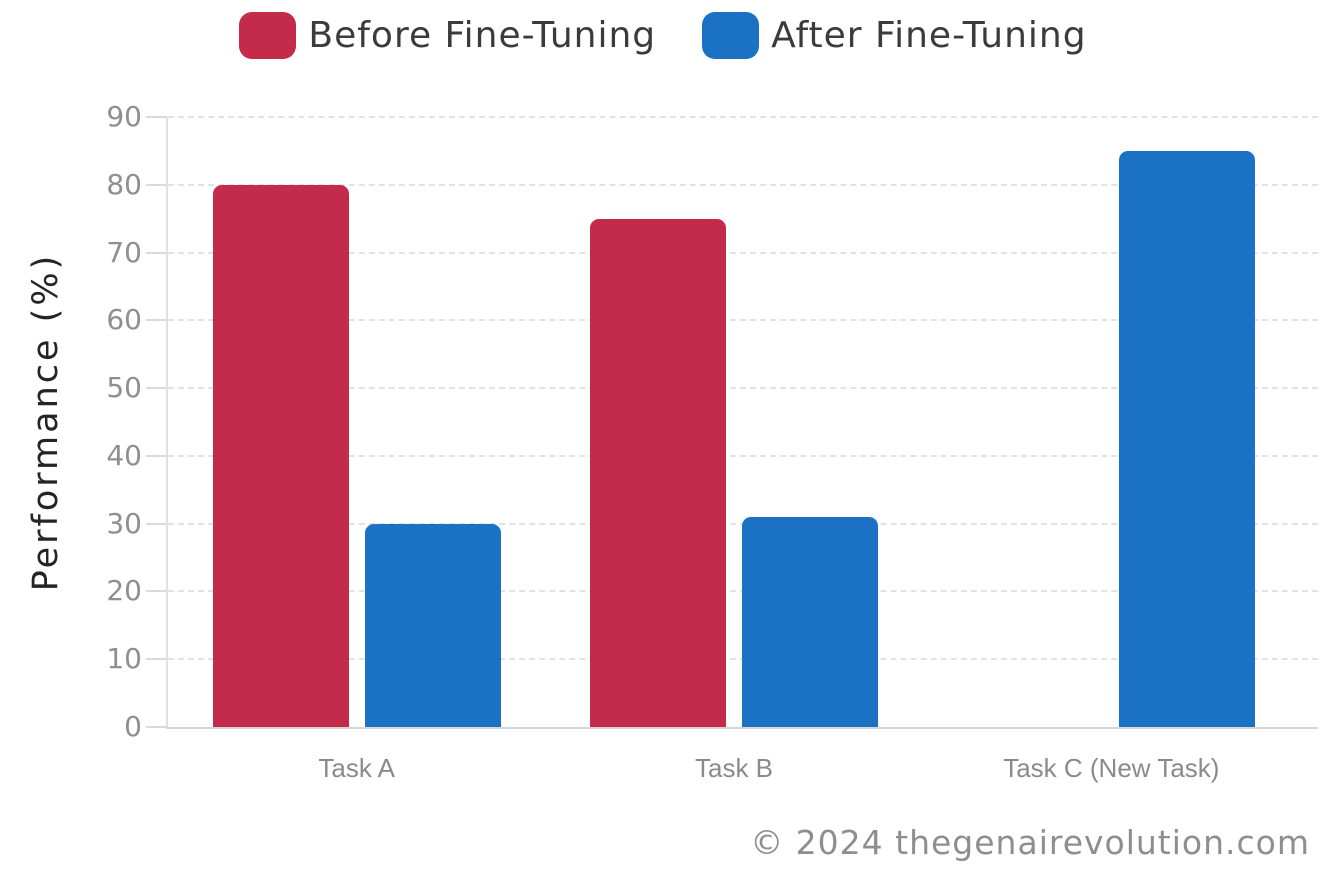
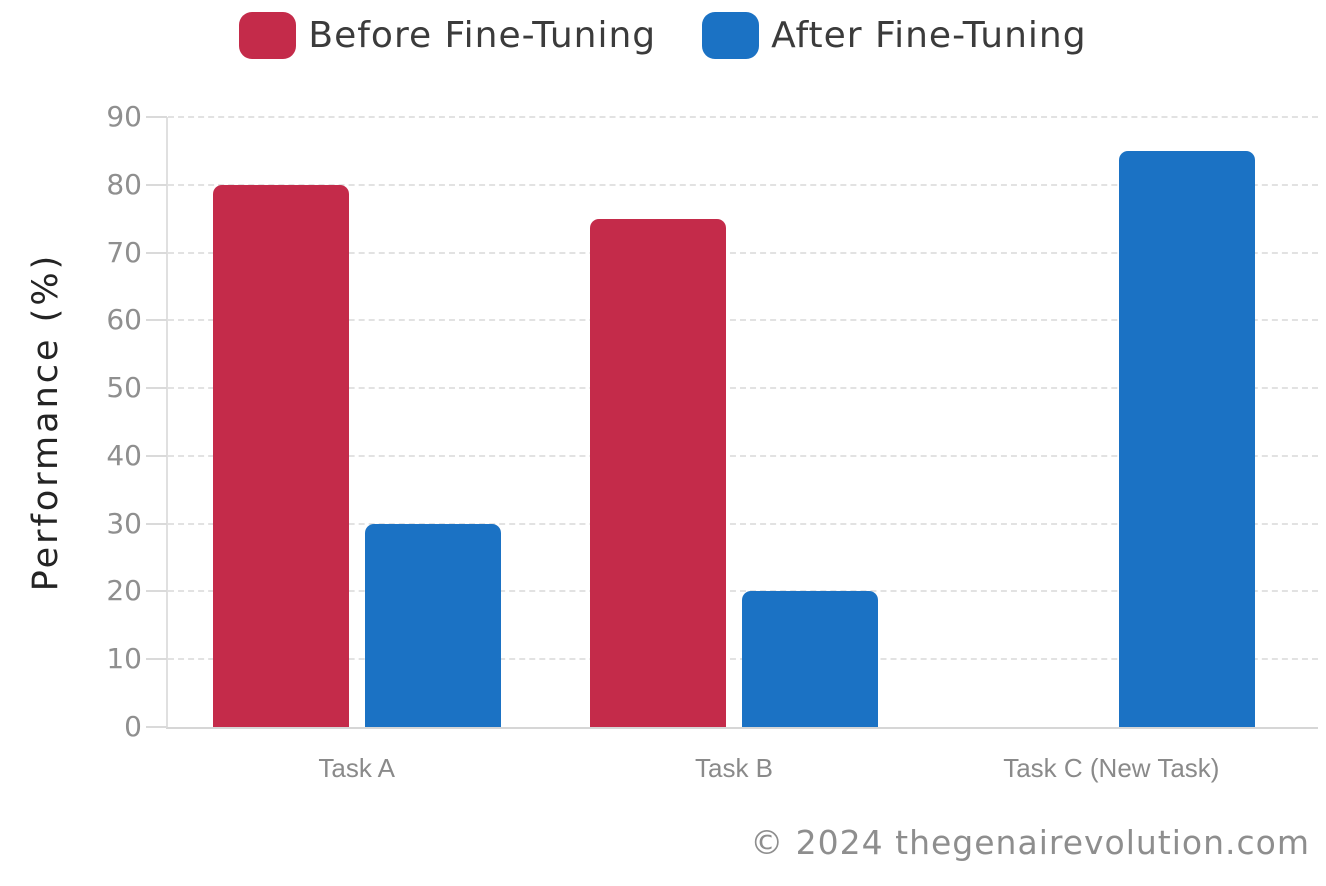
After Fine-Tuning/Task B: 31 -> 20
